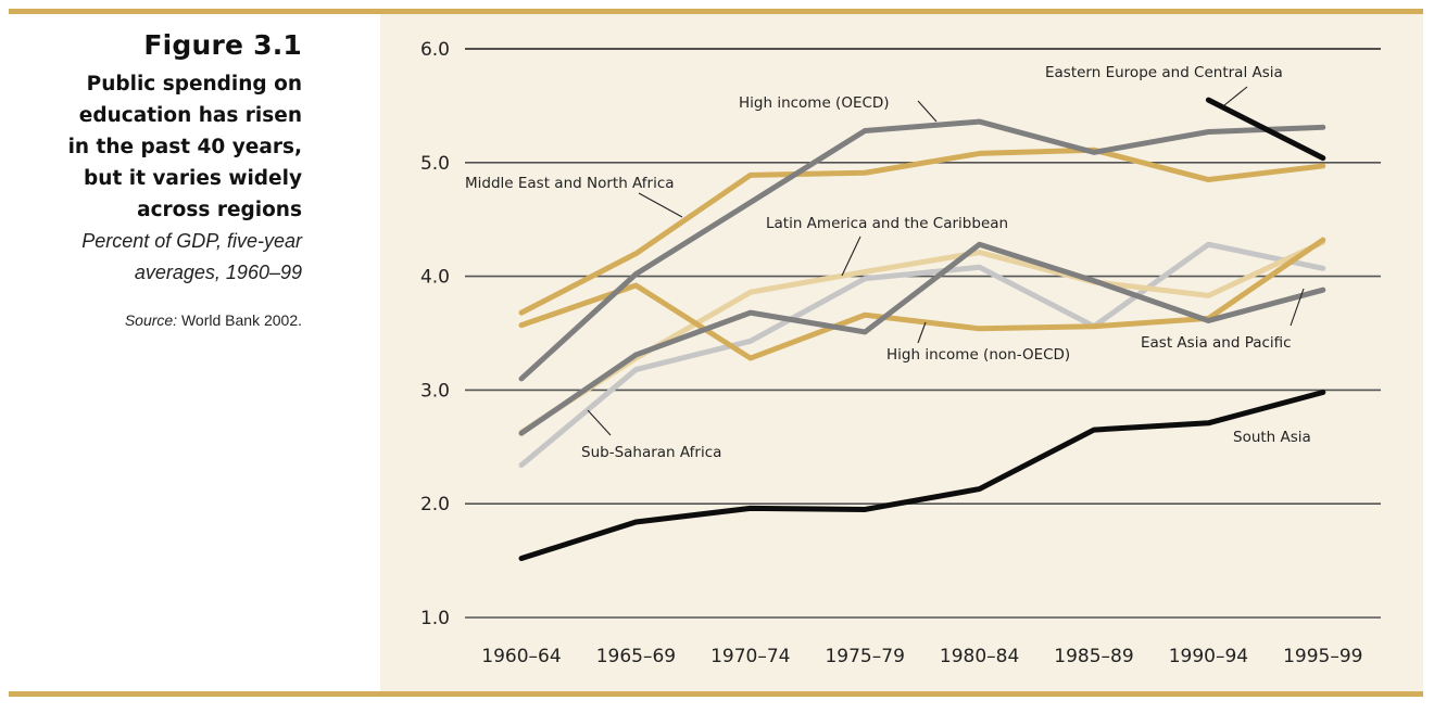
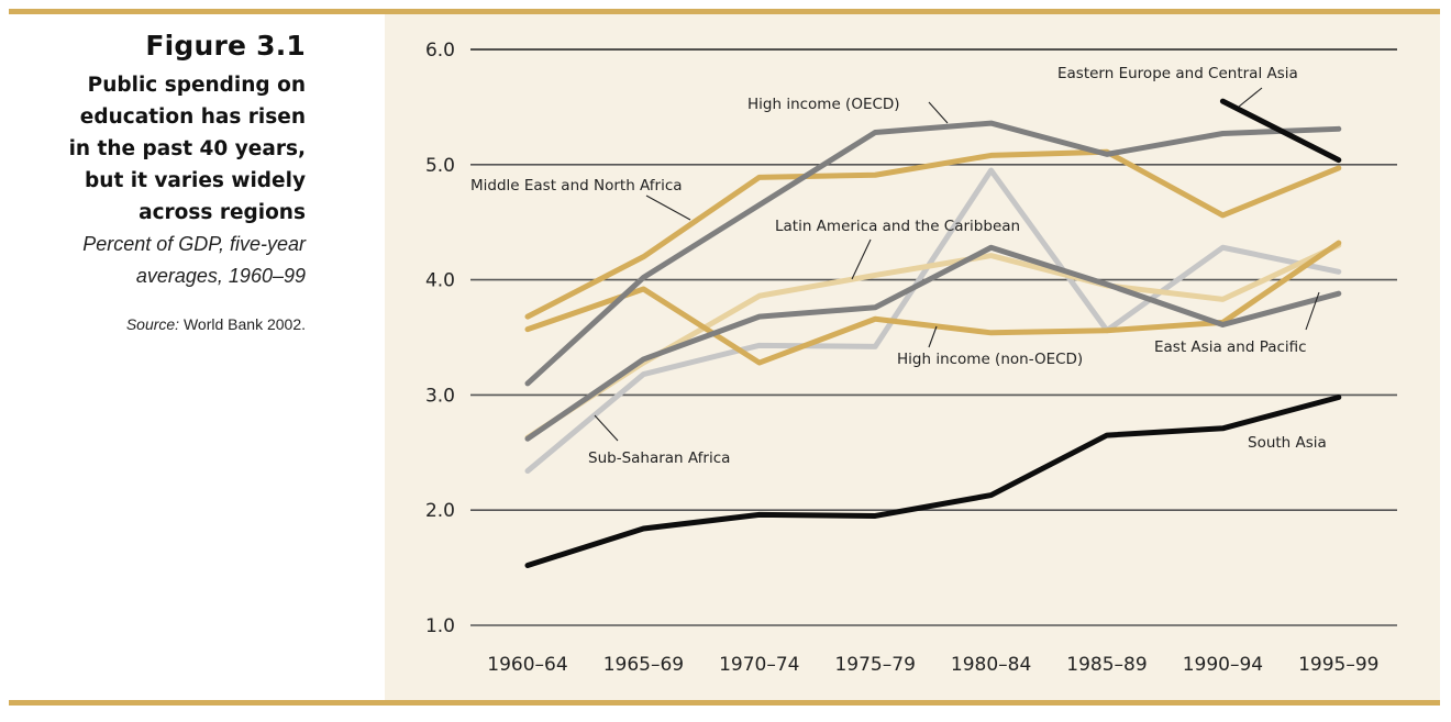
Sub-Saharan Africa/1975–79: 3.98 -> 3.42
East Asia and Pacific/1975–79: 3.51 -> 3.76
Sub-Saharan Africa/1980–84: 4.08 -> 4.95
Middle East and North Africa/1990–94: 4.85 -> 4.56
